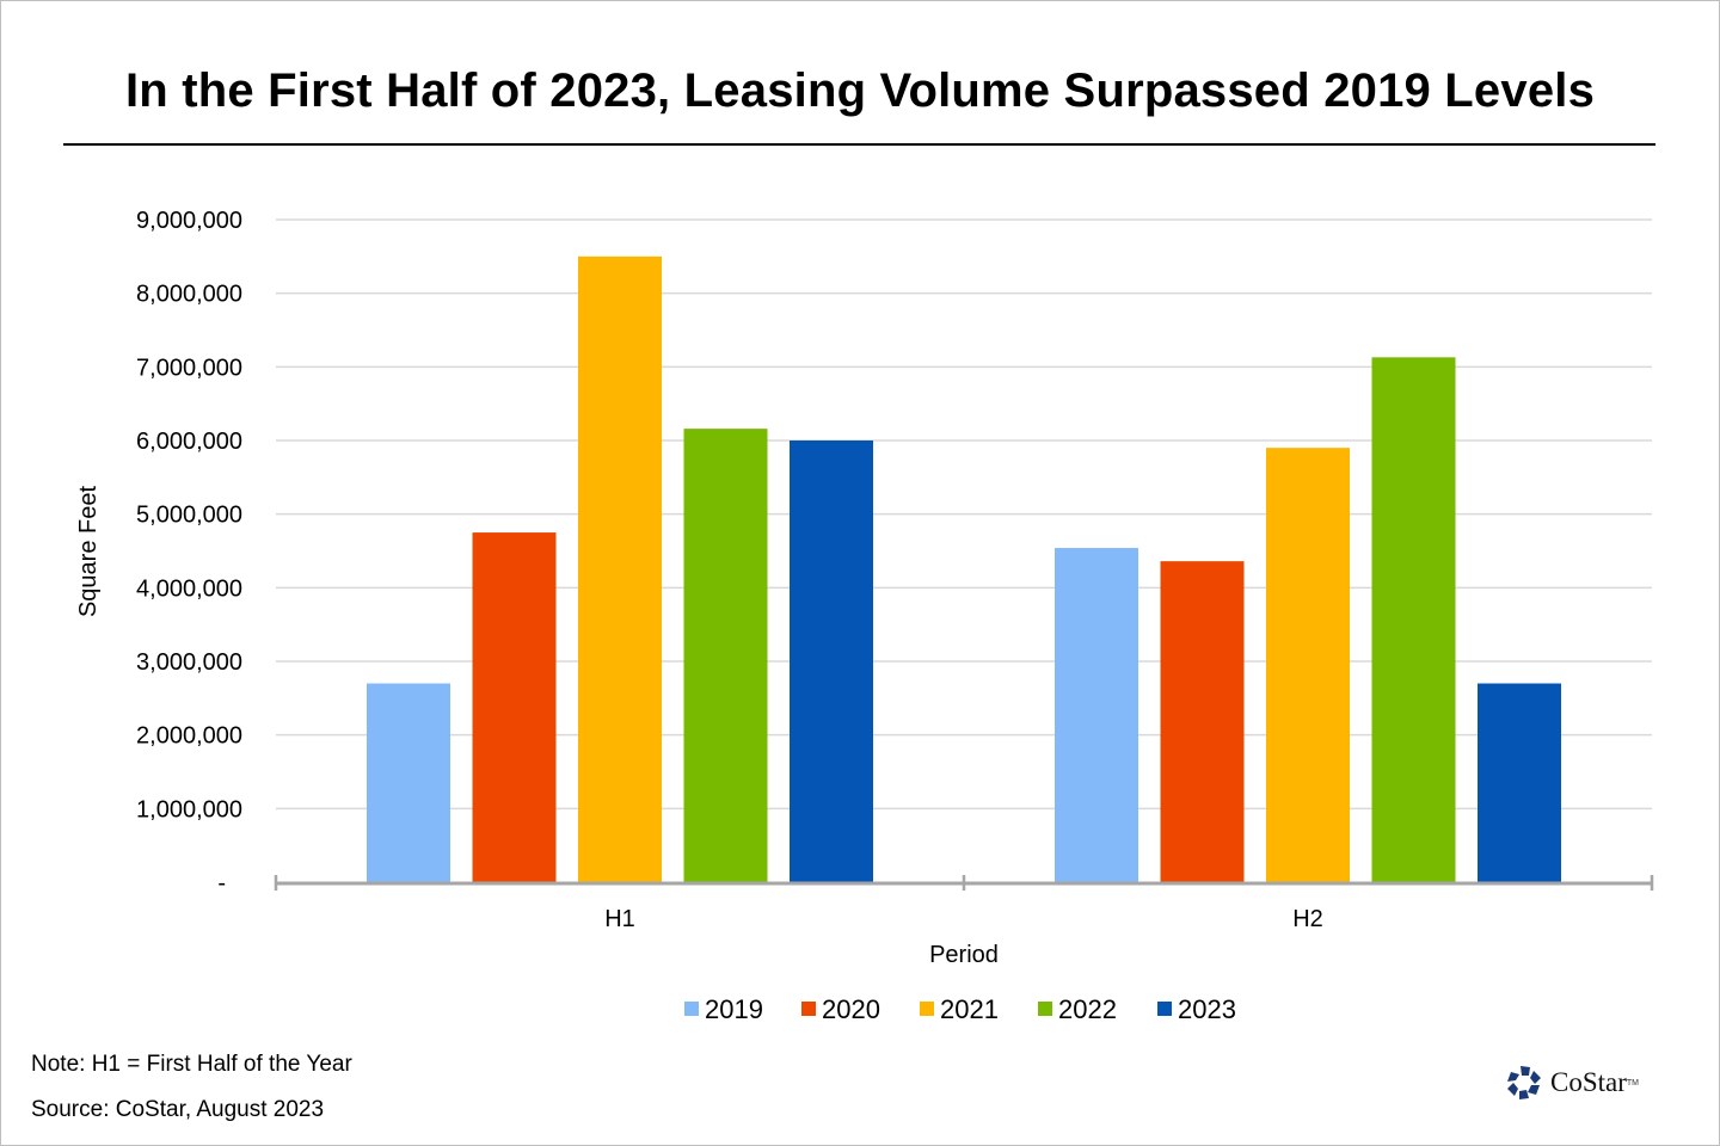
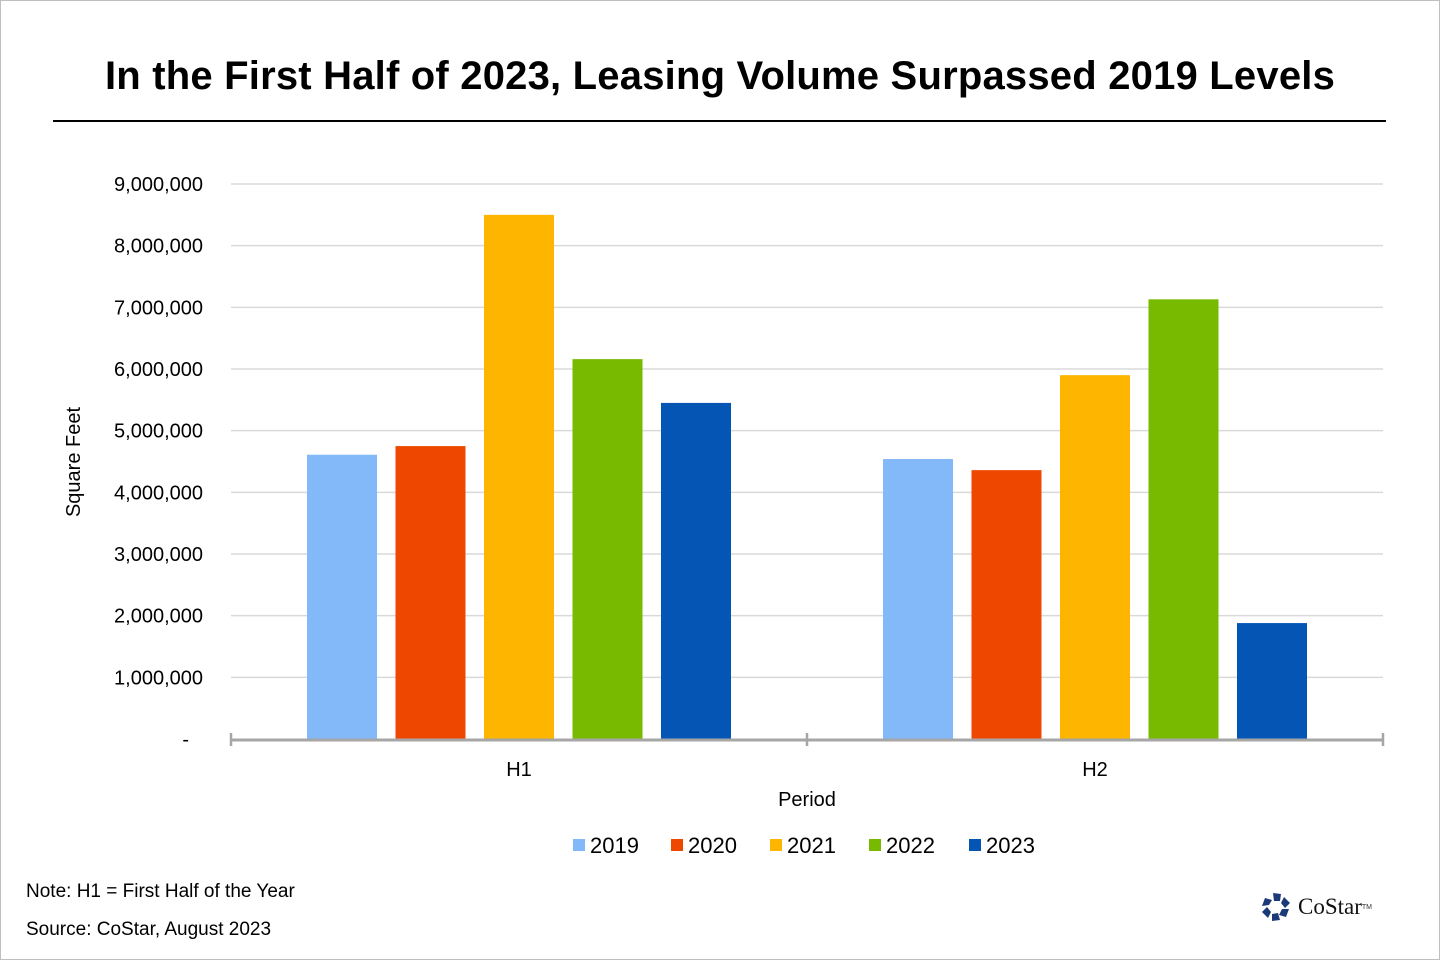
2019/H1: 2700000 -> 4600000
2023/H1: 6000000 -> 5400000
2023/H2: 2700000 -> 1900000
